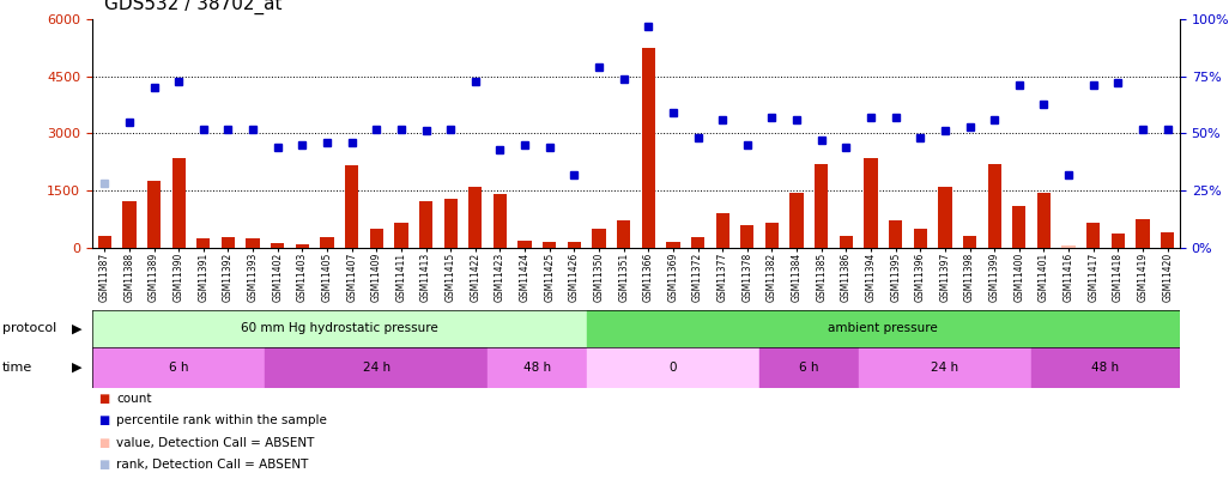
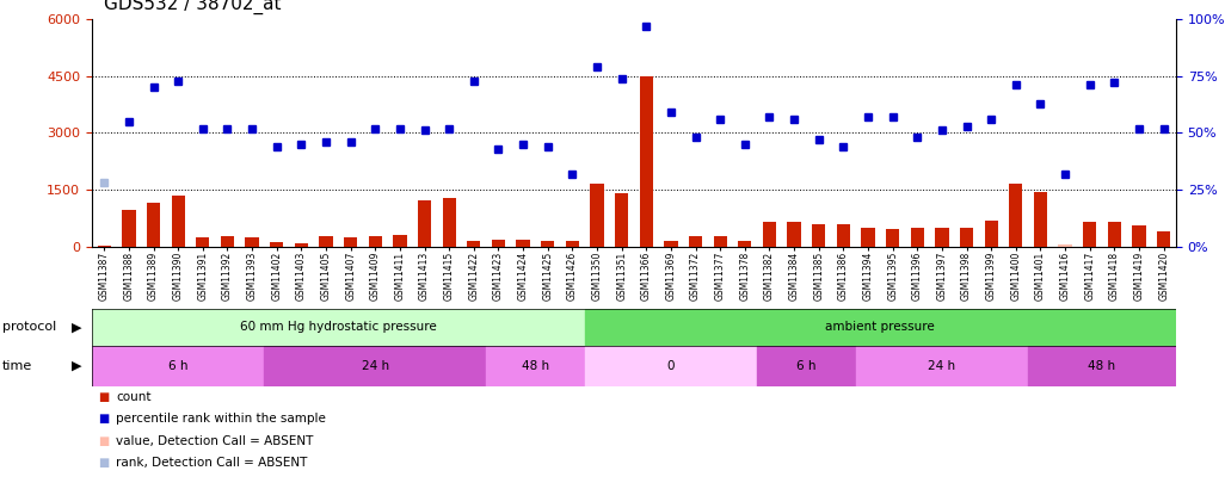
GSM11387: 300 -> 10
GSM11388: 1200 -> 950
GSM11389: 1750 -> 1150
GSM11390: 2350 -> 1350
GSM11407: 2150 -> 230
GSM11409: 500 -> 280
GSM11411: 650 -> 300
GSM11422: 1600 -> 130
GSM11423: 1400 -> 160
GSM11350: 500 -> 1650
GSM11351: 700 -> 1400
GSM11366: 5250 -> 4500
GSM11377: 900 -> 280
GSM11378: 600 -> 130
GSM11384: 1450 -> 650
GSM11385: 2200 -> 570
GSM11386: 300 -> 570
GSM11394: 2350 -> 480
GSM11395: 700 -> 460
GSM11397: 1600 -> 490
GSM11398: 300 -> 490
GSM11399: 2200 -> 680
GSM11400: 1100 -> 1650
GSM11418: 350 -> 640
GSM11419: 750 -> 540
